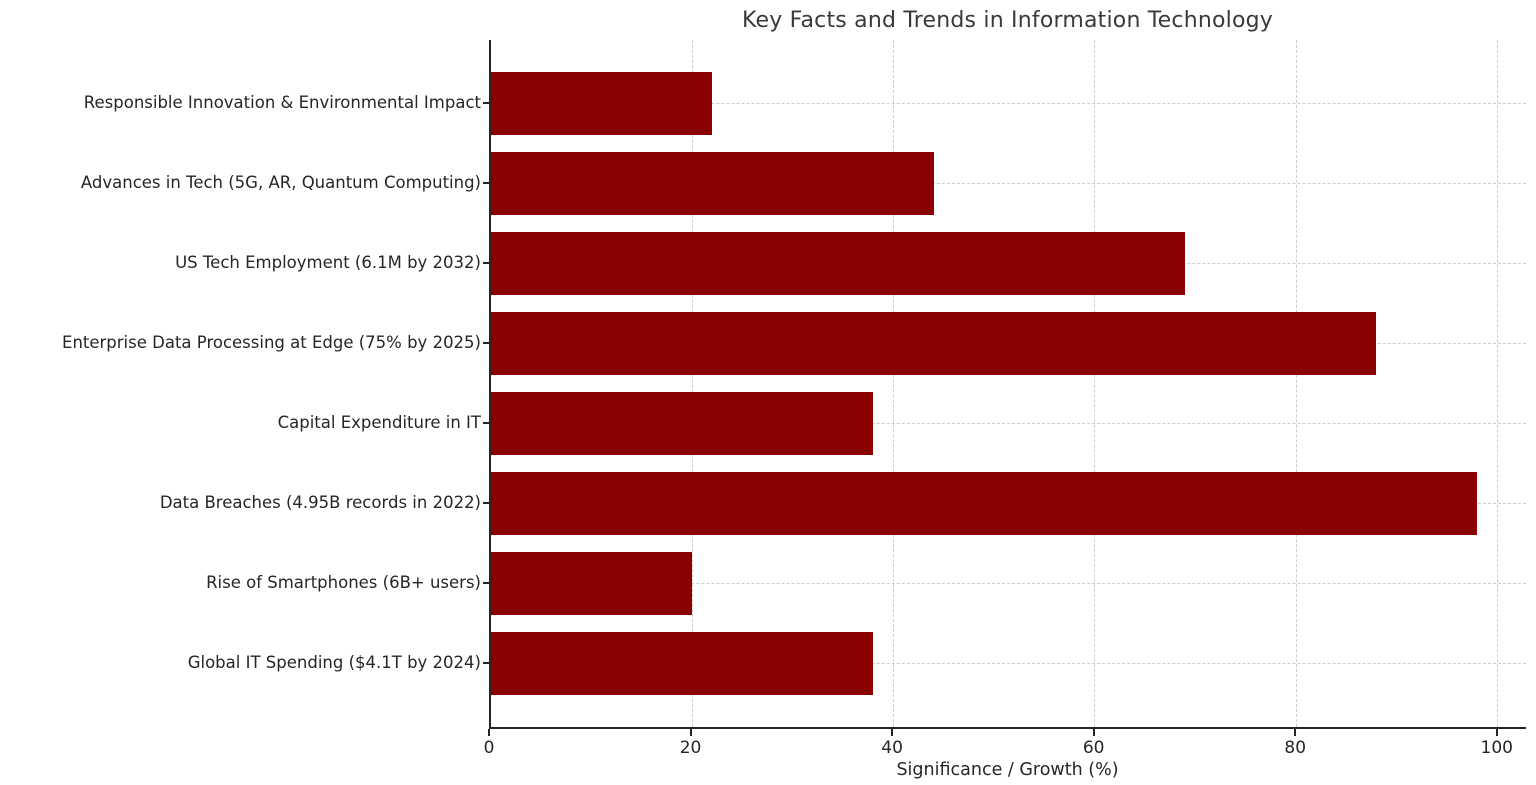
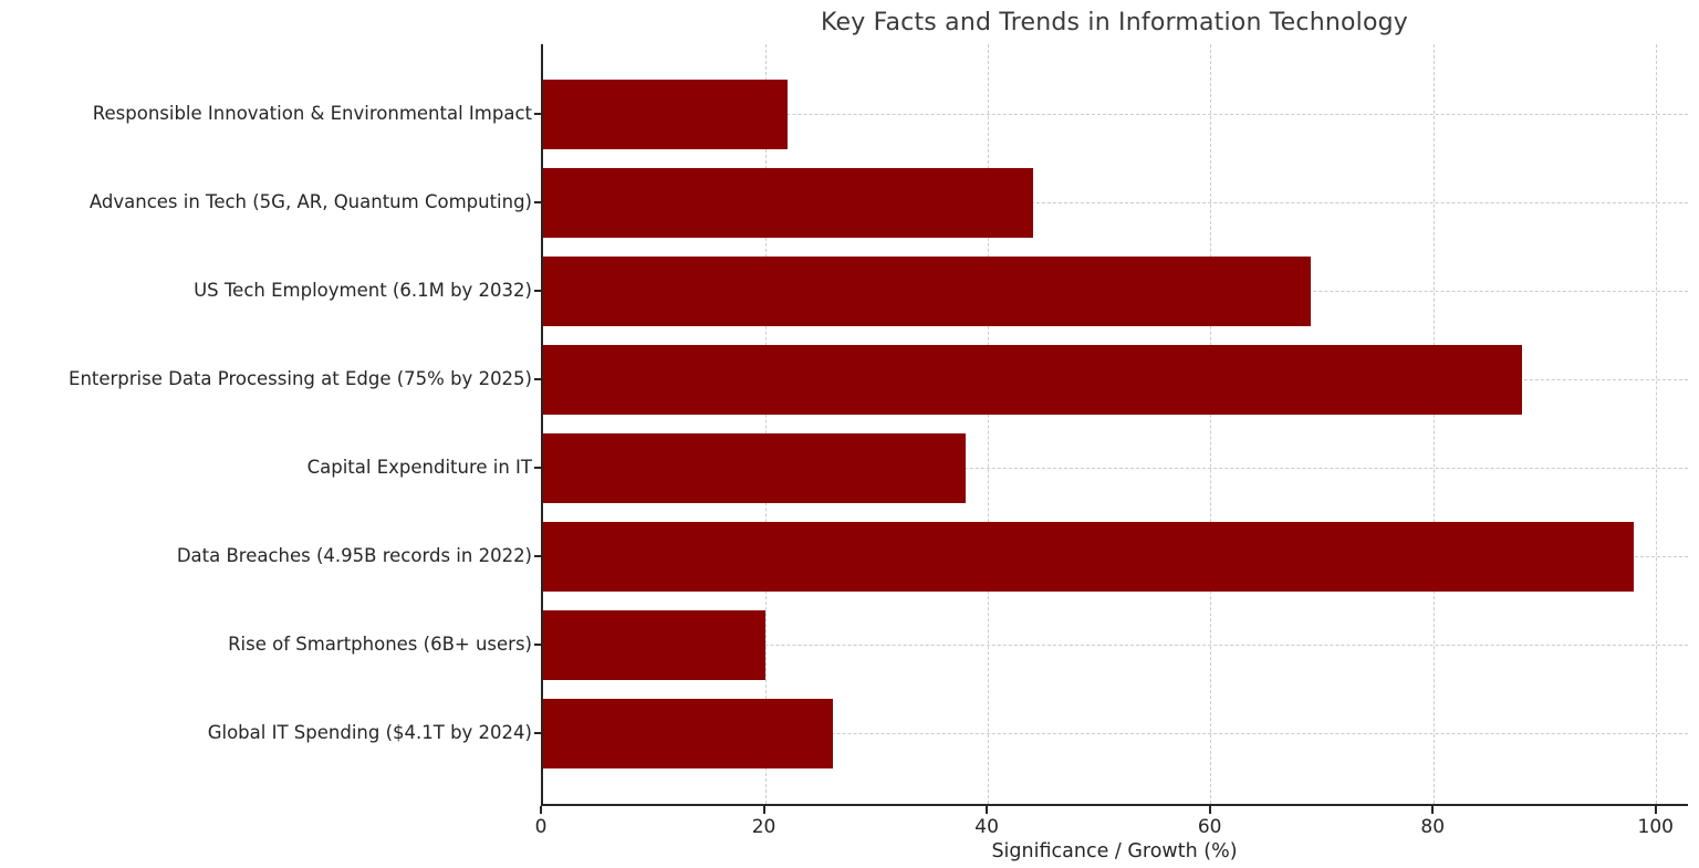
Global IT Spending ($4.1T by 2024): 38 -> 26
